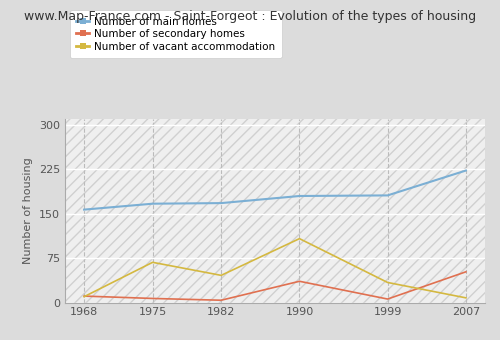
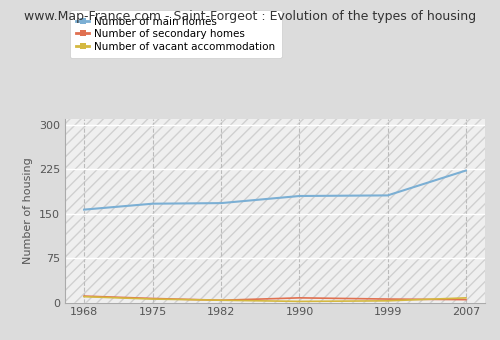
Number of vacant accommodation/1975: 68 -> 6
Number of vacant accommodation/1982: 46 -> 4
Number of secondary homes/1990: 36 -> 8
Number of vacant accommodation/1990: 108 -> 2
Number of vacant accommodation/1999: 34 -> 3
Number of secondary homes/2007: 52 -> 5
